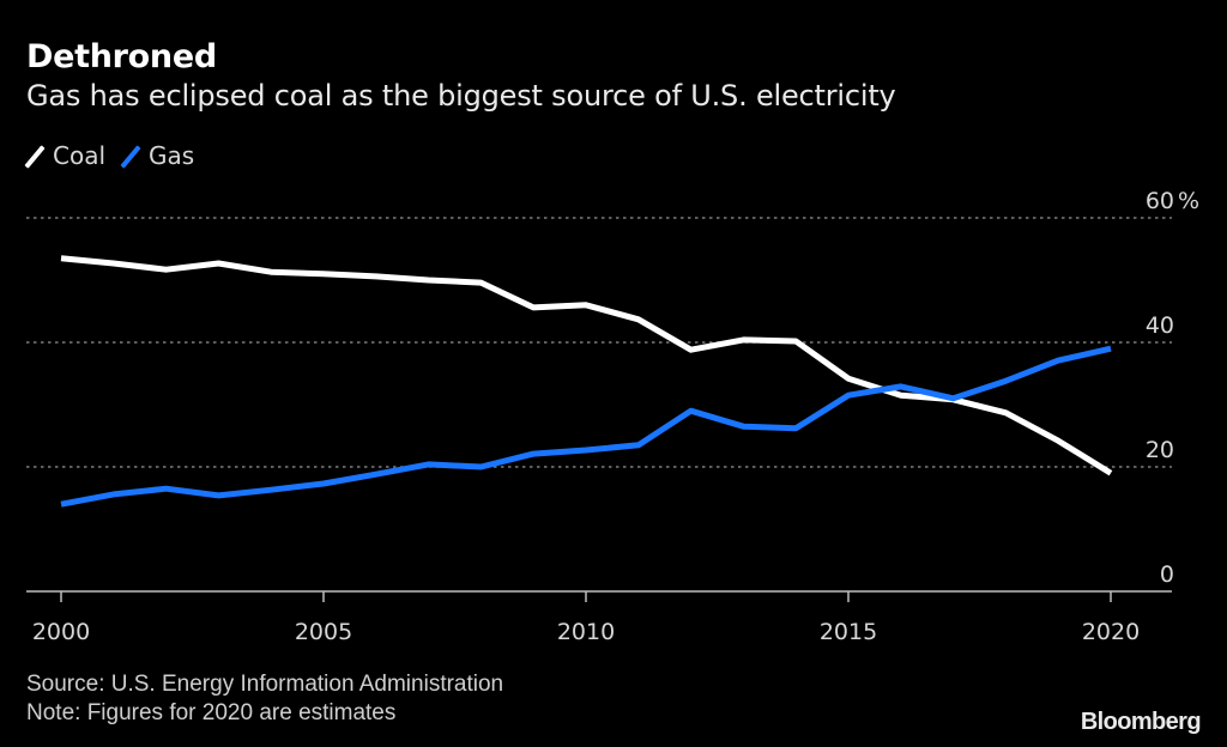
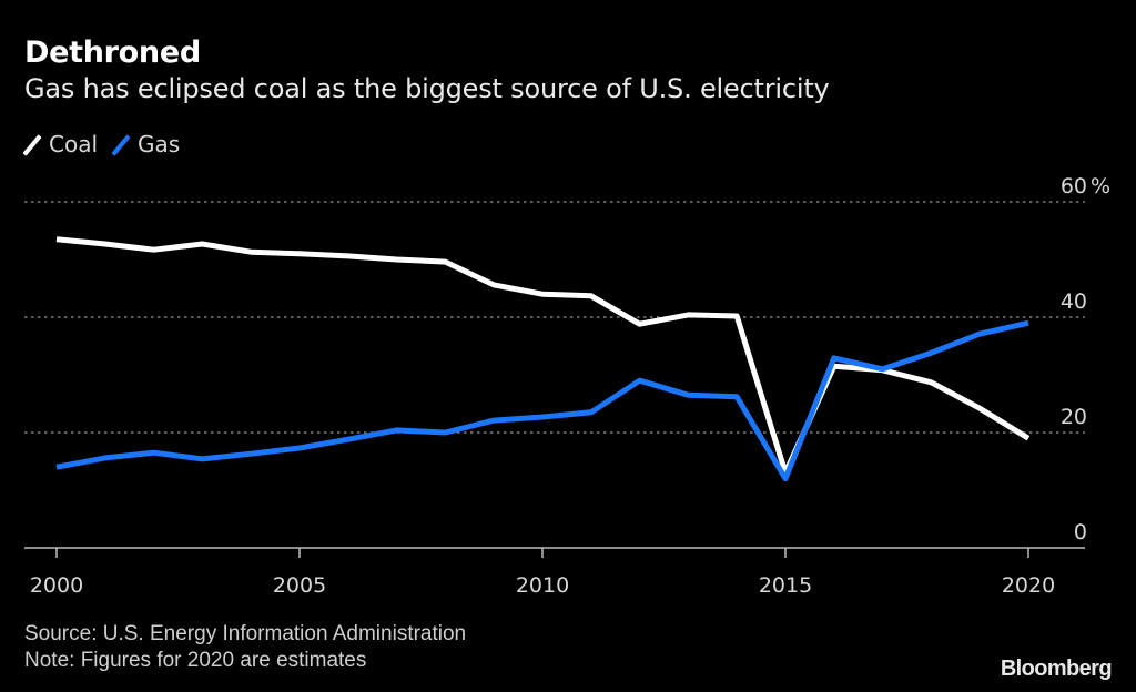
Coal/2010: 46 -> 44
Coal/2015: 34 -> 13
Gas/2015: 32 -> 12
